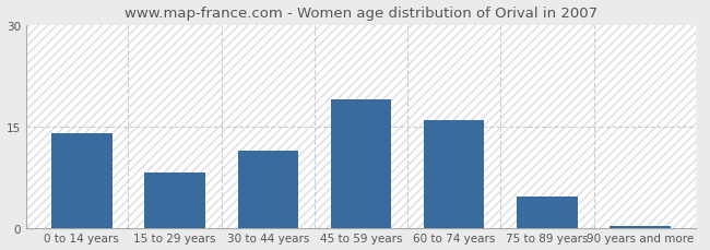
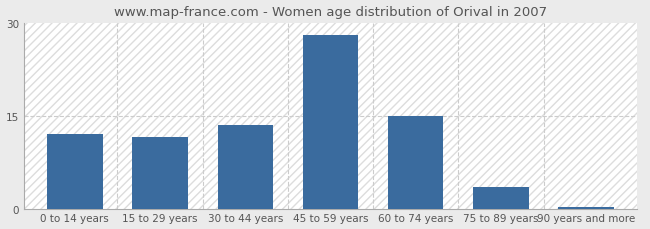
0 to 14 years: 14.0 -> 12.0
15 to 29 years: 8.2 -> 11.5
30 to 44 years: 11.4 -> 13.5
45 to 59 years: 19.0 -> 28.0
60 to 74 years: 16.0 -> 15.0
75 to 89 years: 4.6 -> 3.5
